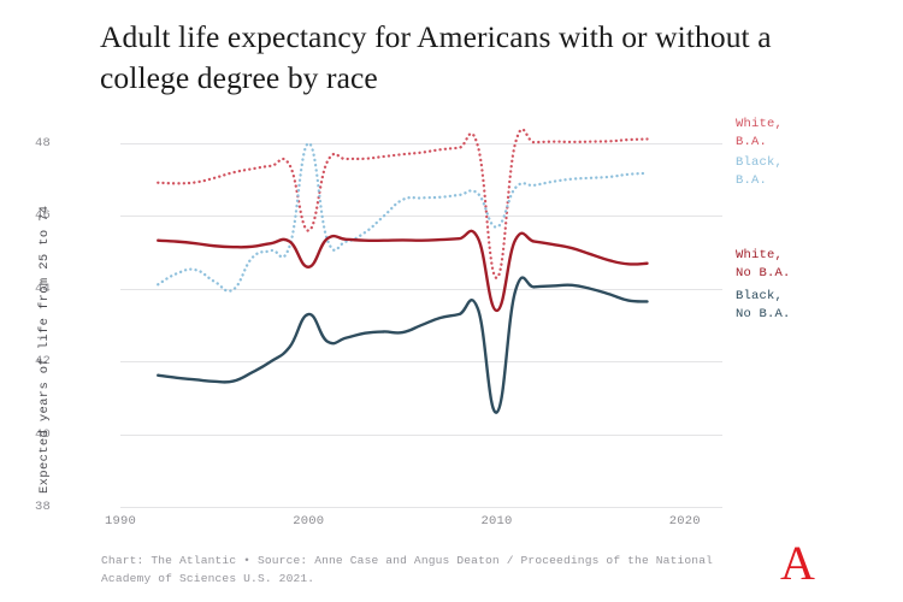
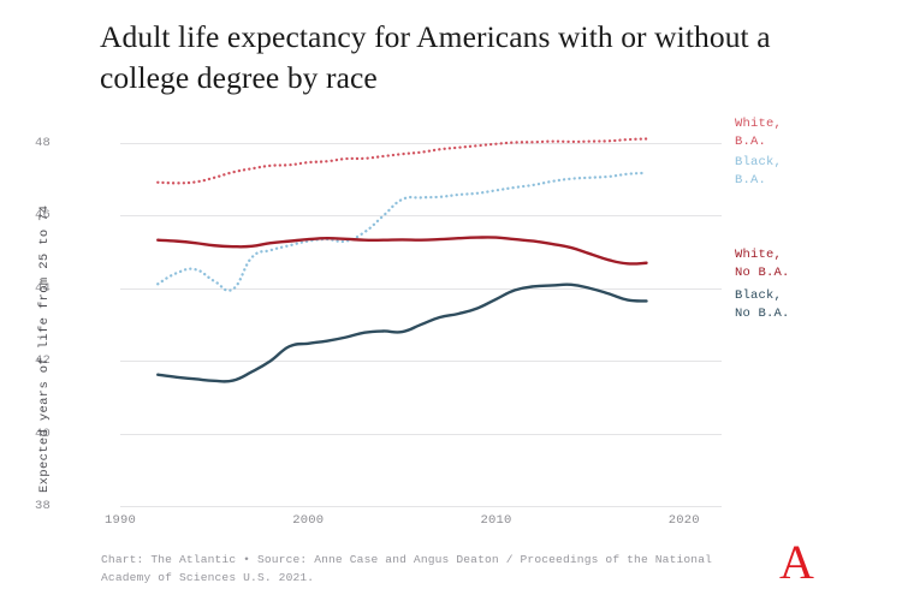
White, B.A./2000: 45.6 -> 47.5
Black, B.A./2000: 48.0 -> 45.3
White, No B.A./2000: 44.6 -> 45.4
Black, No B.A./2000: 43.3 -> 42.5
White, B.A./2010: 44.3 -> 48.0
Black, B.A./2010: 45.7 -> 46.7
White, No B.A./2010: 43.4 -> 45.4
Black, No B.A./2010: 40.6 -> 43.7
